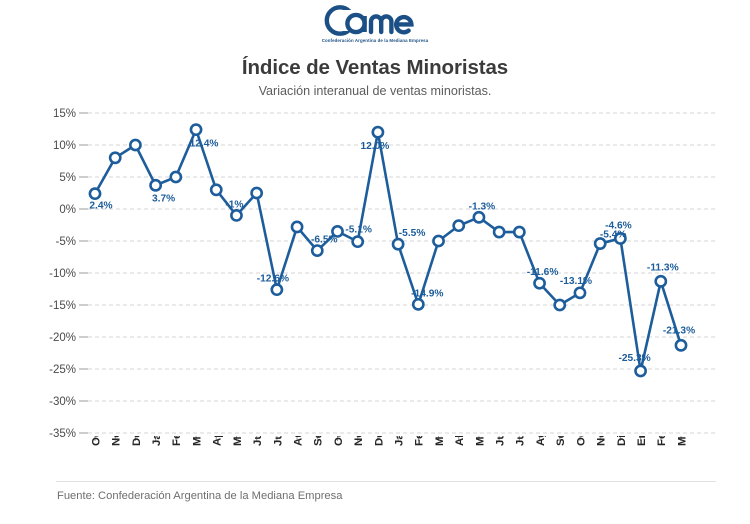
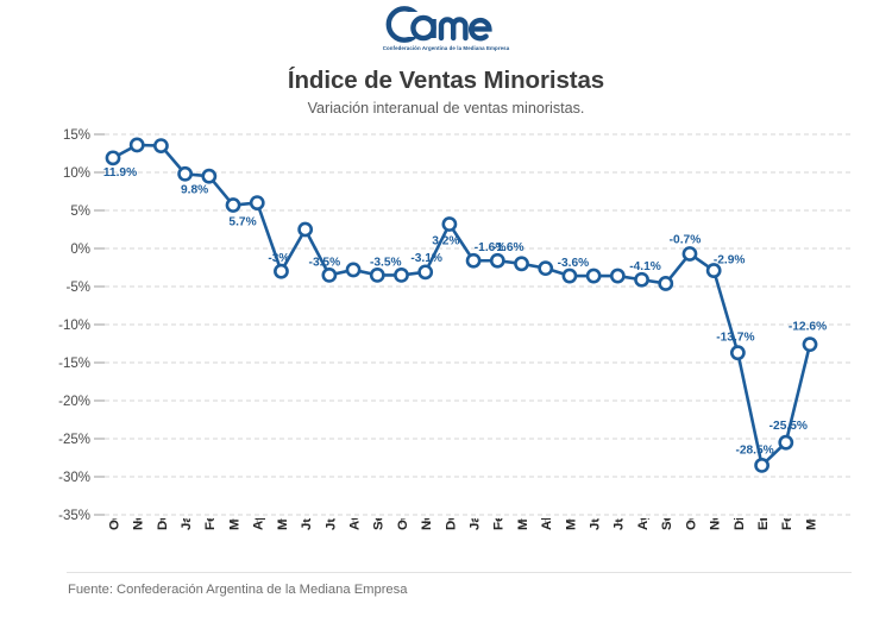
Oct-21: 2.4% -> 11.9%
Nov-21: 8% -> 14%
Dec-21: 10% -> 14%
Jan-22: 3.7% -> 9.8%
Feb-22: 5% -> 10%
Mar-22: 12.4% -> 5.7%
Apr-22: 3% -> 6%
May-22: -1% -> -3%
Jul-22: -12.6% -> -3.5%
Sep-22: -6.5% -> -3.5%
Nov-22: -5.1% -> -3.1%
Dec-22: 12.0% -> 3.2%
Jan-23: -5.5% -> -1.6%
Feb-23: -14.9% -> -1.6%
Mar-23: -5% -> -2%
May-23: -1.3% -> -3.6%
Ago-23: -11.6% -> -4.1%
Sep-23: -15% -> -5%
Oct-23: -13.1% -> -0.7%
Nov-23: -5.4% -> -2.9%
Dic-23: -4.6% -> -13.7%
Ene-24: -25.3% -> -28.5%
Feb-24: -11.3% -> -25.5%
Mar-24: -21.3% -> -12.6%
